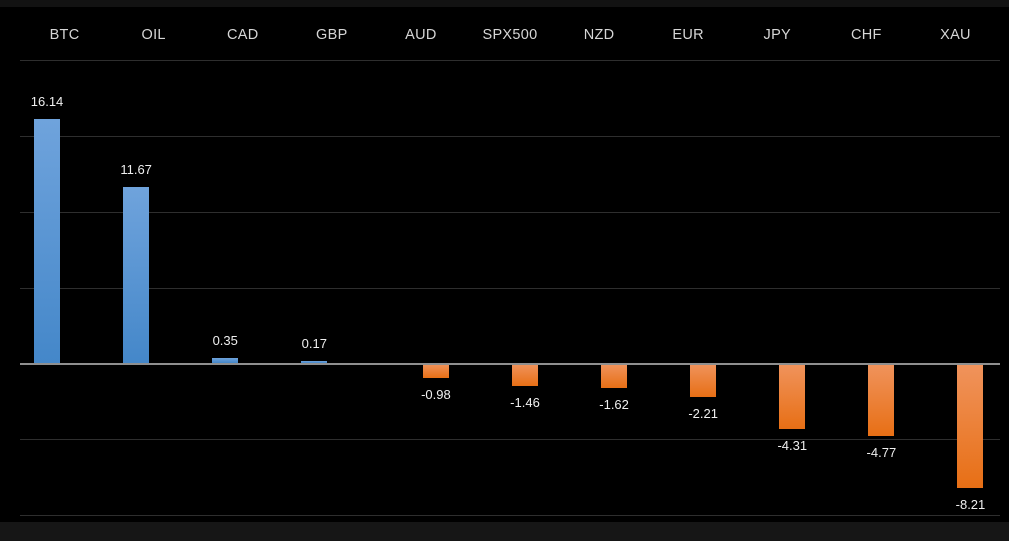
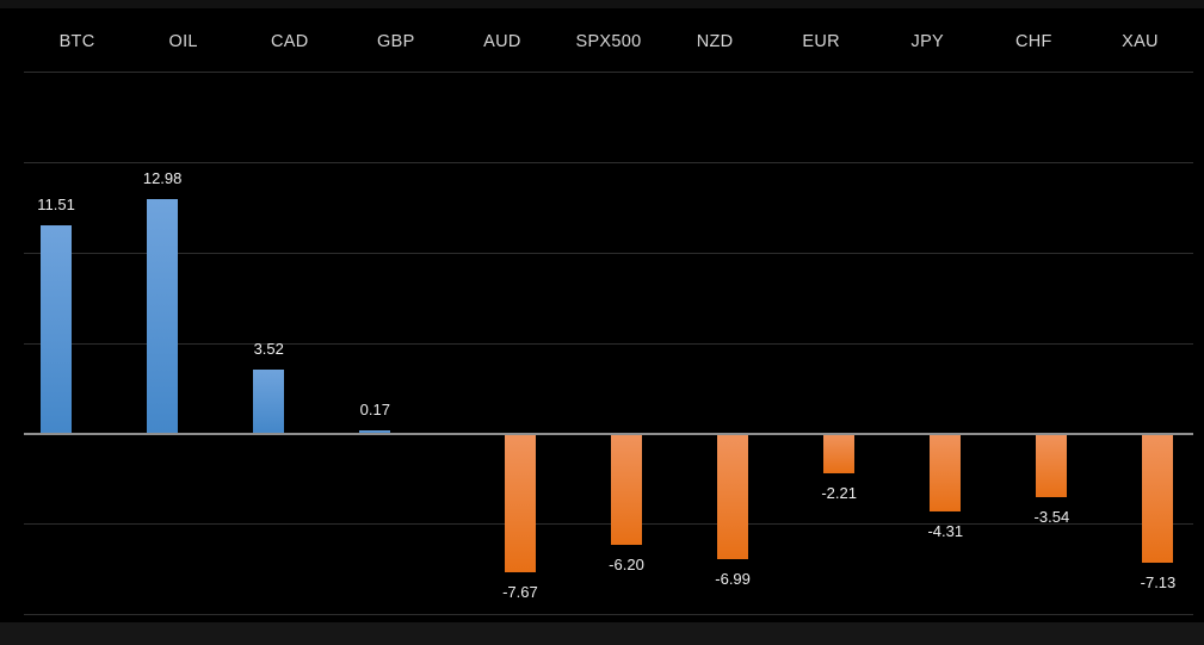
BTC: 16.14 -> 11.51
OIL: 11.67 -> 12.98
CAD: 0.35 -> 3.52
AUD: -0.98 -> -7.67
SPX500: -1.46 -> -6.20
NZD: -1.62 -> -6.99
CHF: -4.77 -> -3.54
XAU: -8.21 -> -7.13
